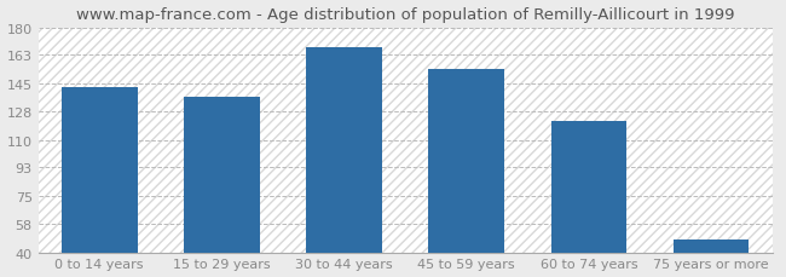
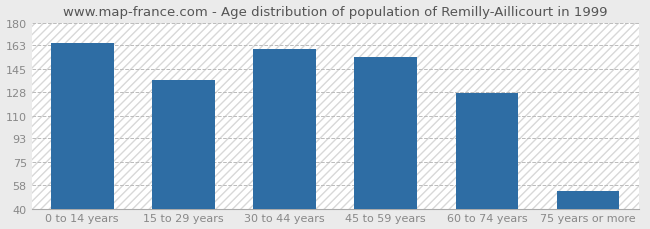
0 to 14 years: 143 -> 165
30 to 44 years: 168 -> 160
60 to 74 years: 122 -> 127
75 years or more: 48 -> 53
